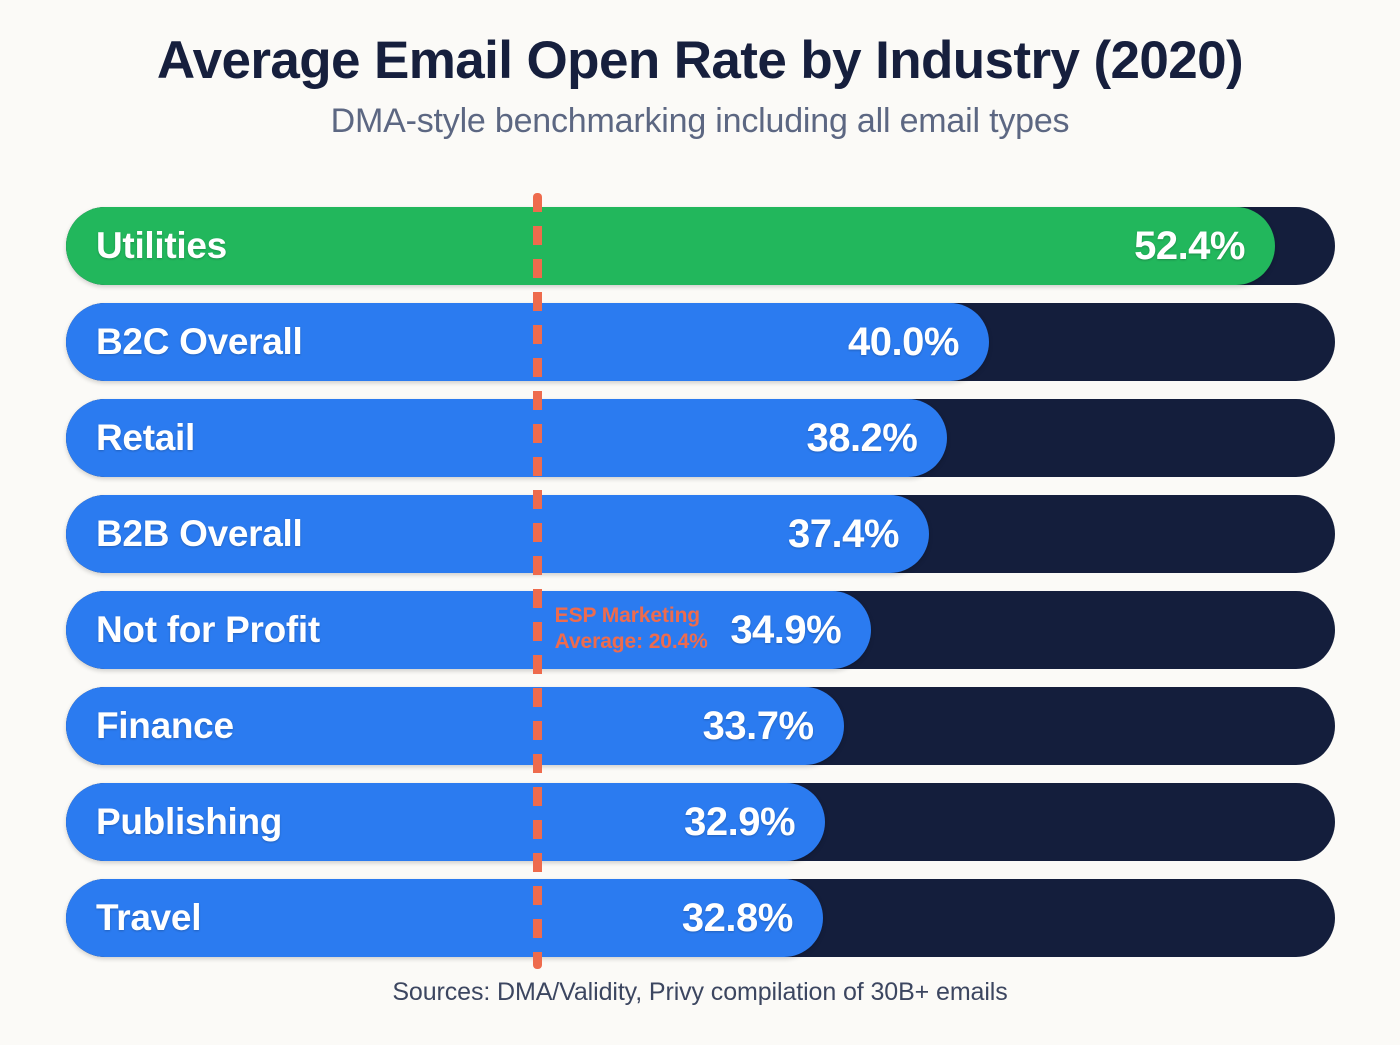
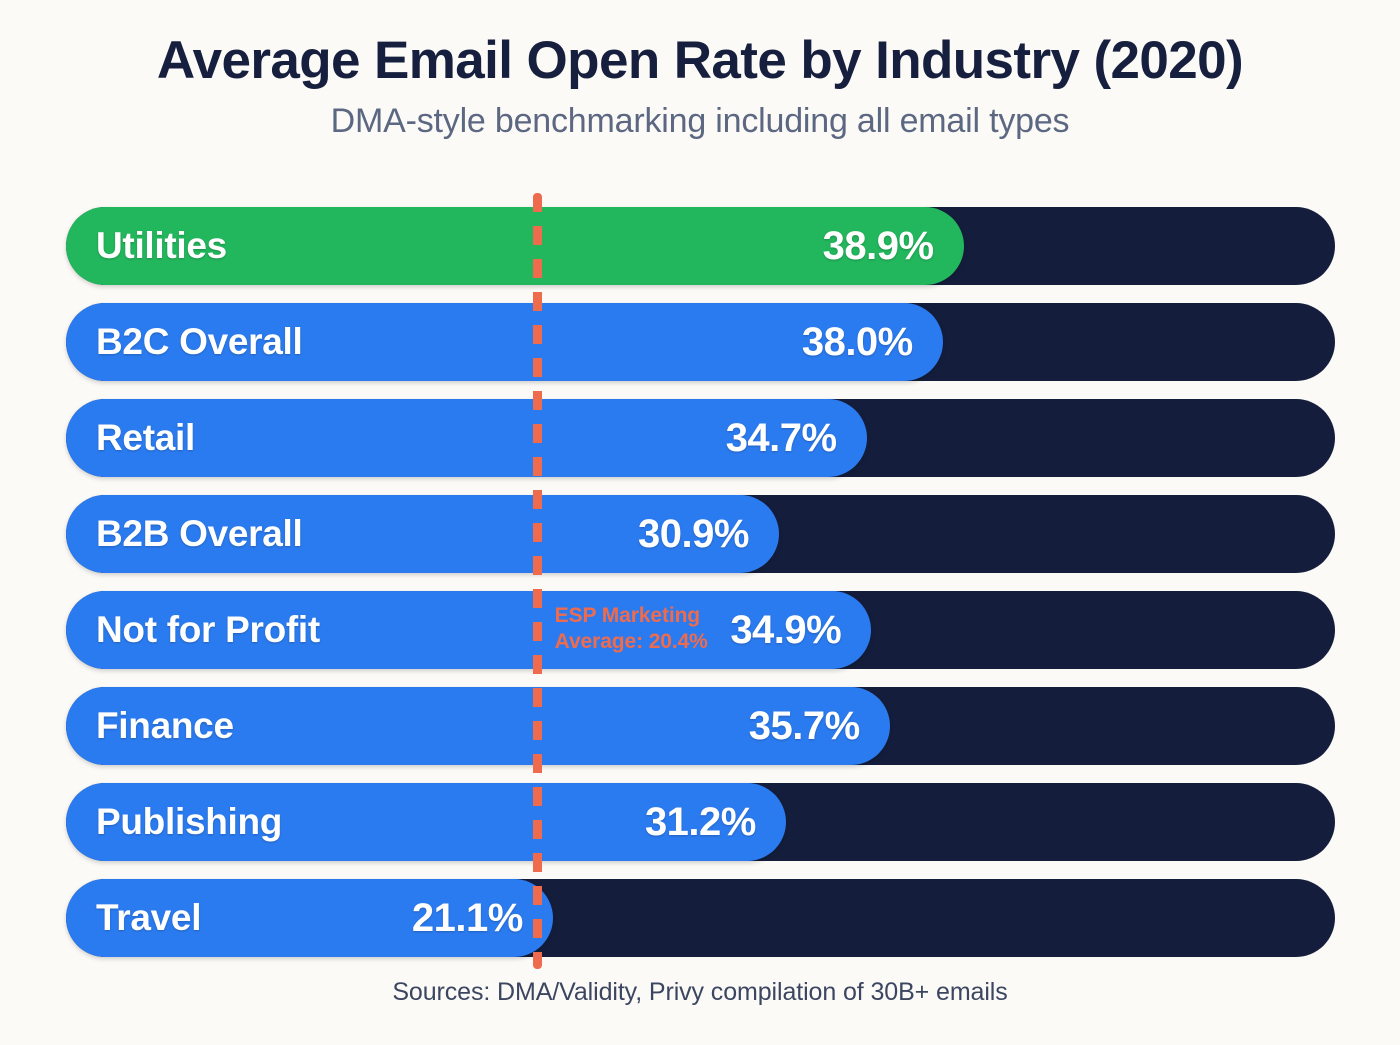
Utilities: 52.4% -> 38.9%
B2C Overall: 40.0% -> 38.0%
Retail: 38.2% -> 34.7%
B2B Overall: 37.4% -> 30.9%
Finance: 33.7% -> 35.7%
Publishing: 32.9% -> 31.2%
Travel: 32.8% -> 21.1%
